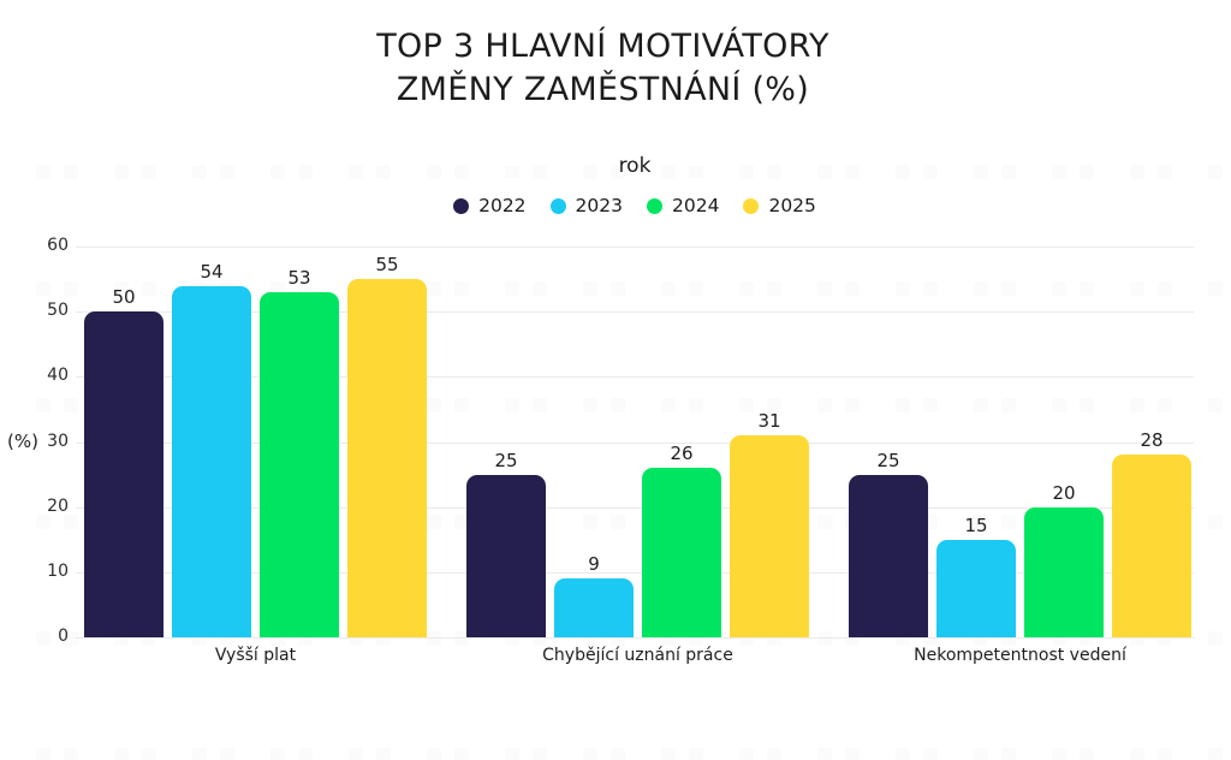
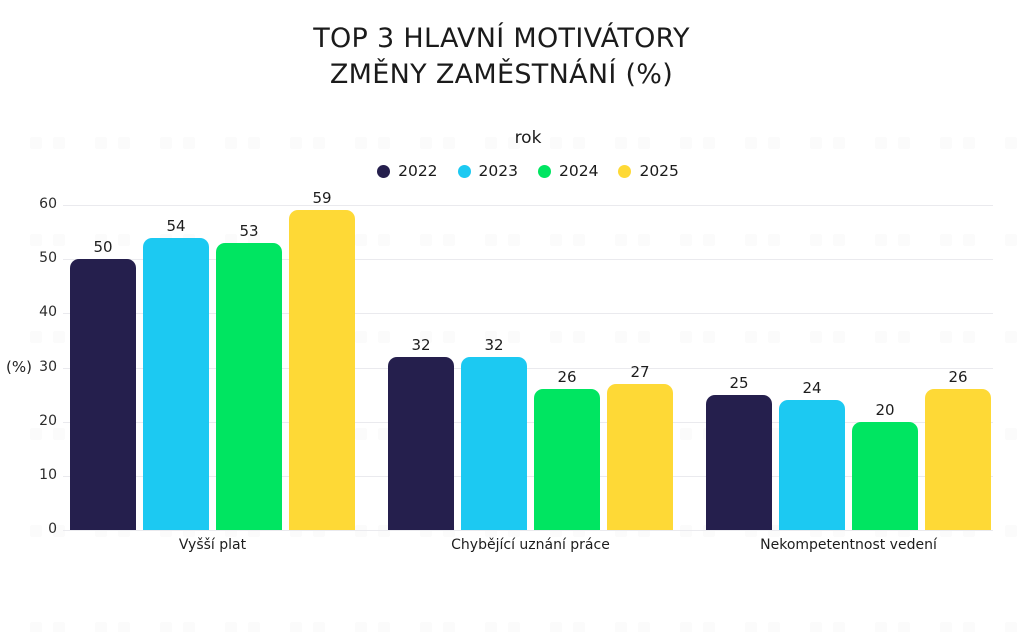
2025/Vyšší plat: 55 -> 59
2022/Chybějící uznání práce: 25 -> 32
2023/Chybějící uznání práce: 9 -> 32
2025/Chybějící uznání práce: 31 -> 27
2023/Nekompetentnost vedení: 15 -> 24
2025/Nekompetentnost vedení: 28 -> 26
